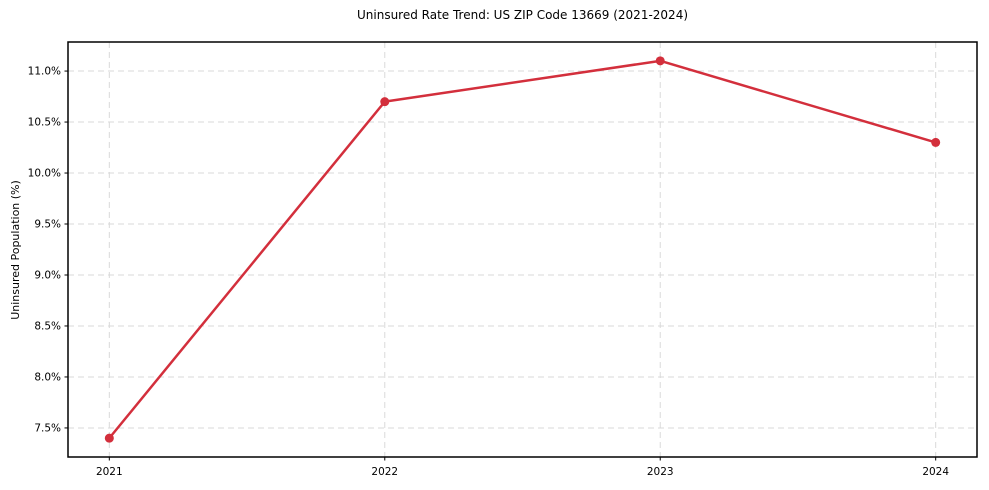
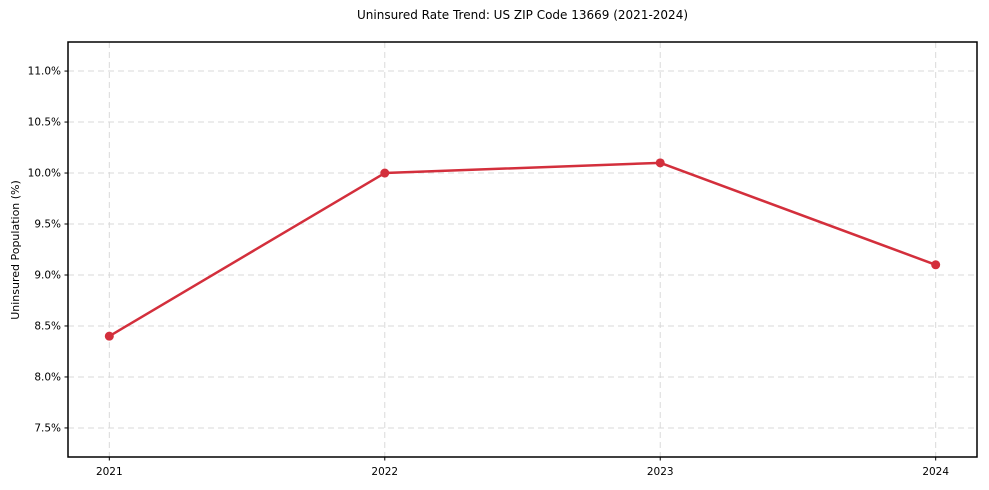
2021: 7.4% -> 8.4%
2022: 10.7% -> 10.0%
2023: 11.1% -> 10.1%
2024: 10.3% -> 9.1%
